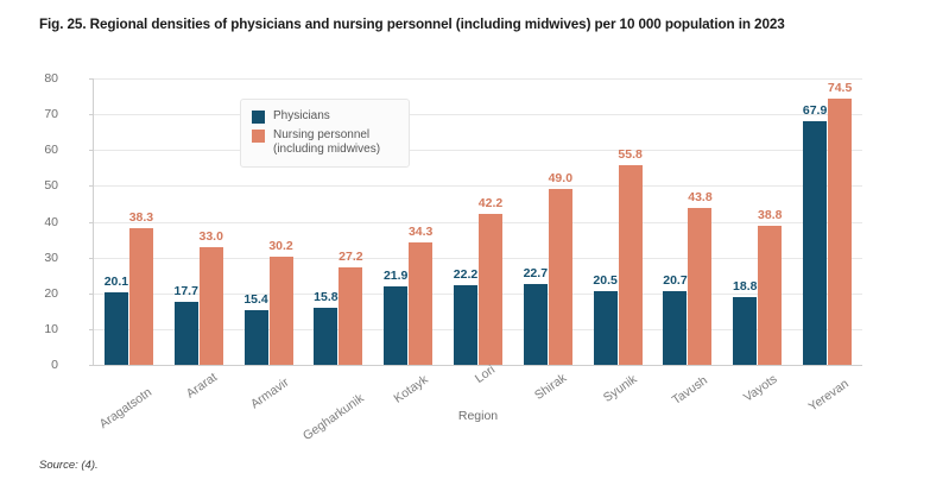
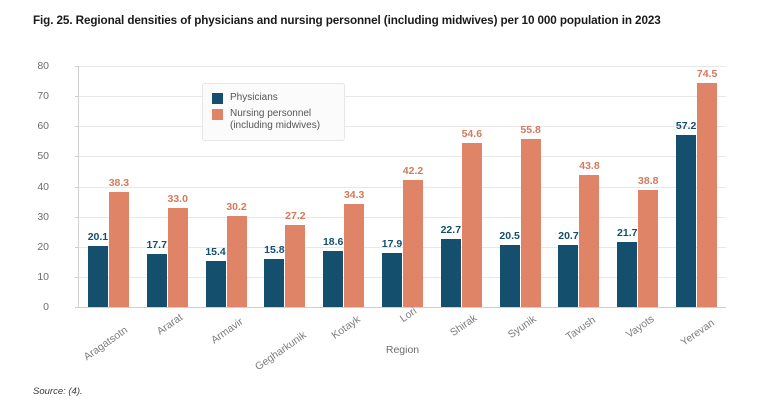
Physicians/Kotayk: 21.9 -> 18.6
Physicians/Lori: 22.2 -> 17.9
Nursing personnel (including midwives)/Shirak: 49.0 -> 54.6
Physicians/Vayots: 18.8 -> 21.7
Physicians/Yerevan: 67.9 -> 57.2
